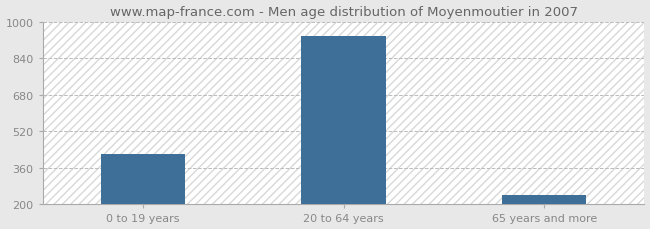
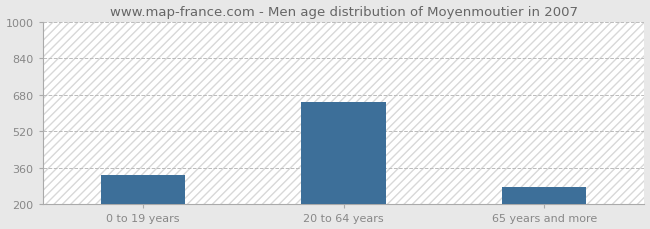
0 to 19 years: 420 -> 330
20 to 64 years: 935 -> 650
65 years and more: 240 -> 275
